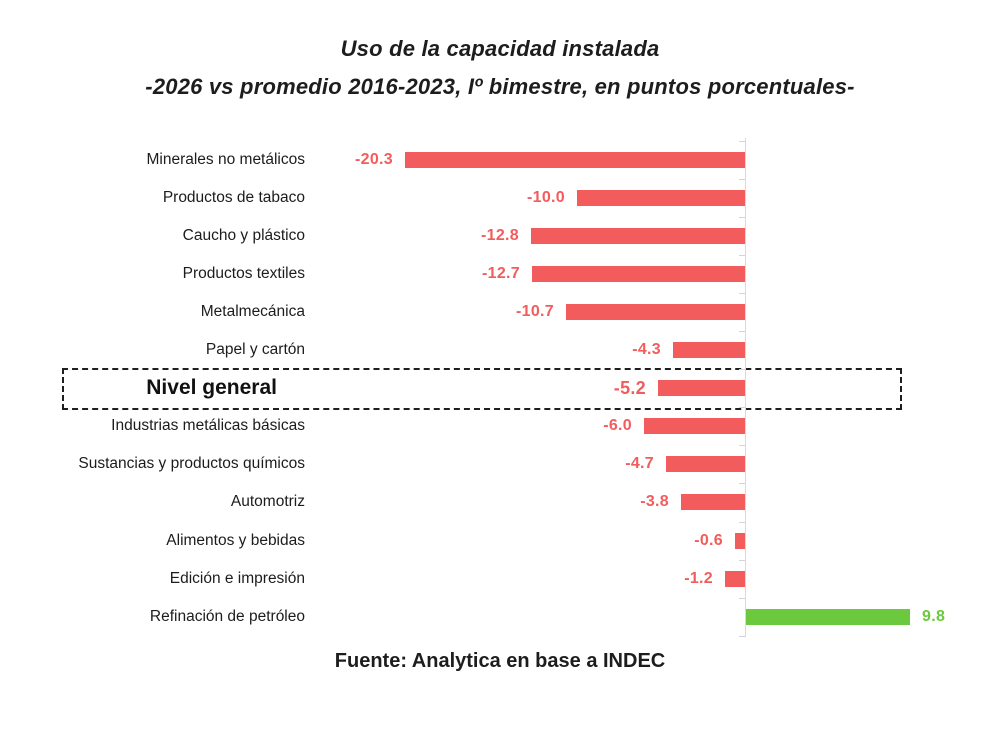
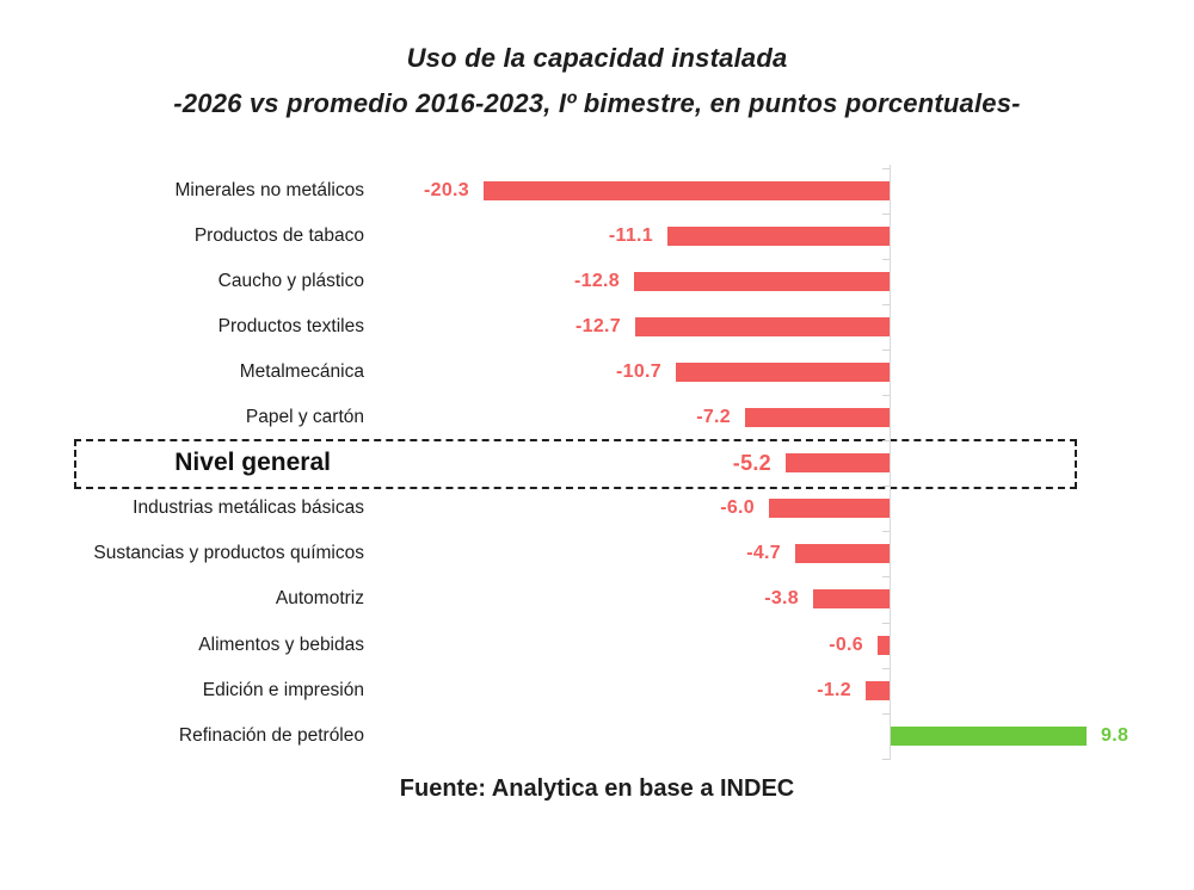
Productos de tabaco: -10.0 -> -11.1
Papel y cartón: -4.3 -> -7.2
